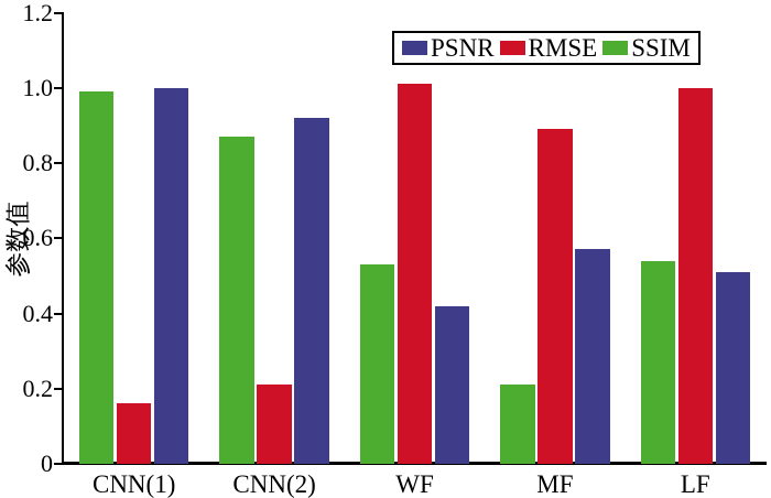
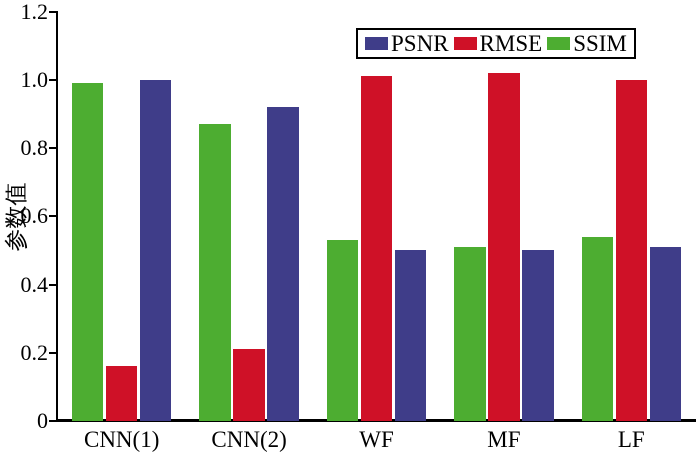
PSNR/WF: 0.42 -> 0.50
PSNR/MF: 0.57 -> 0.50
RMSE/MF: 0.89 -> 1.02
SSIM/MF: 0.21 -> 0.51
